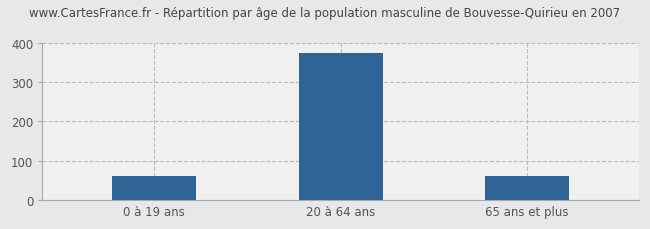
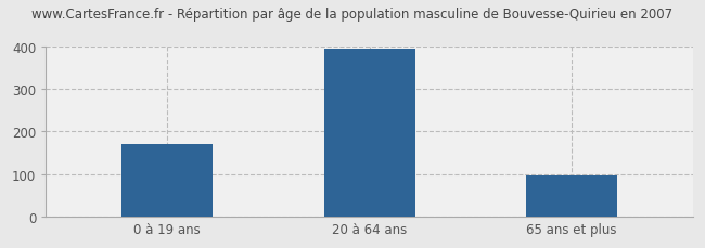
0 à 19 ans: 60 -> 170
20 à 64 ans: 375 -> 393
65 ans et plus: 60 -> 97
